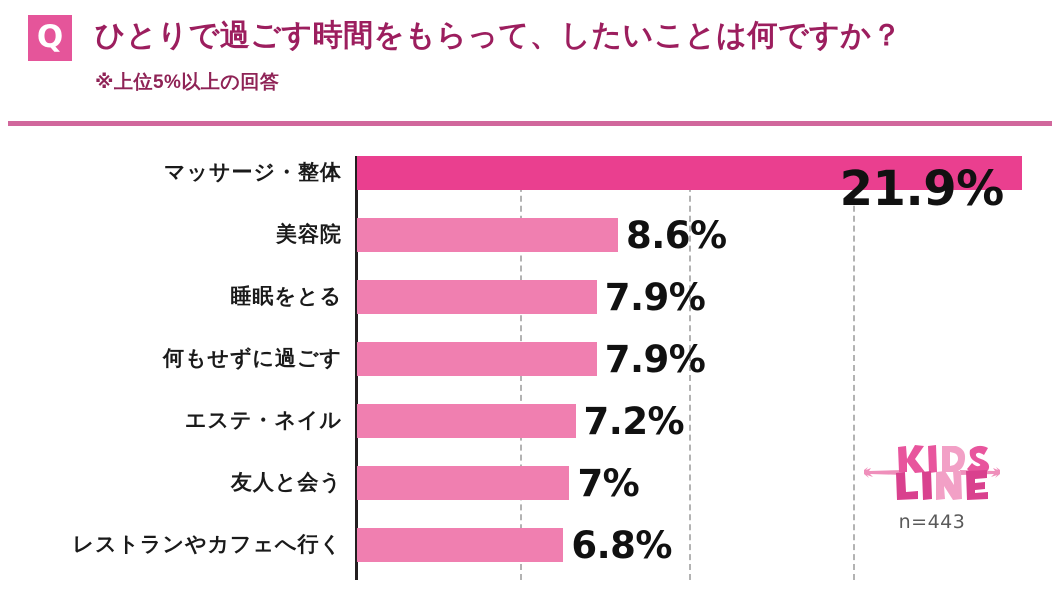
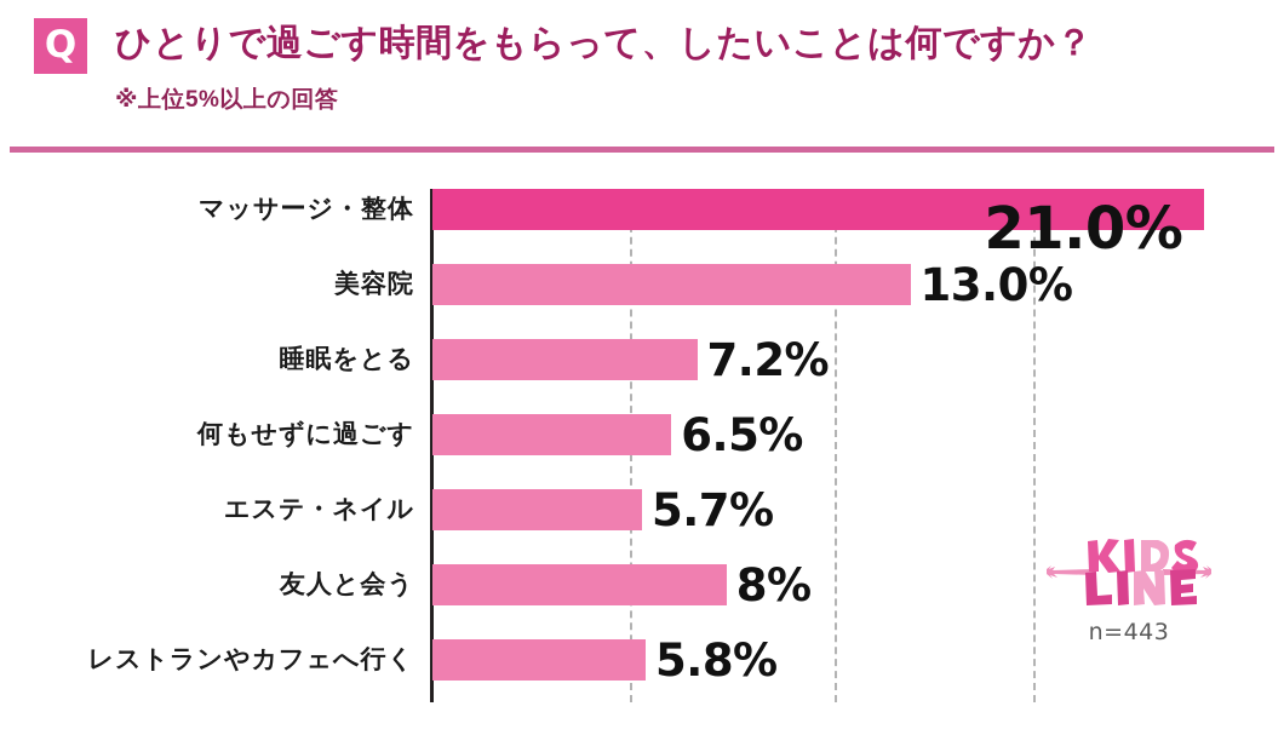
マッサージ・整体: 21.9% -> 21.0%
美容院: 8.6% -> 13.0%
睡眠をとる: 7.9% -> 7.2%
何もせずに過ごす: 7.9% -> 6.5%
エステ・ネイル: 7.2% -> 5.7%
友人と会う: 7% -> 8%
レストランやカフェへ行く: 6.8% -> 5.8%
